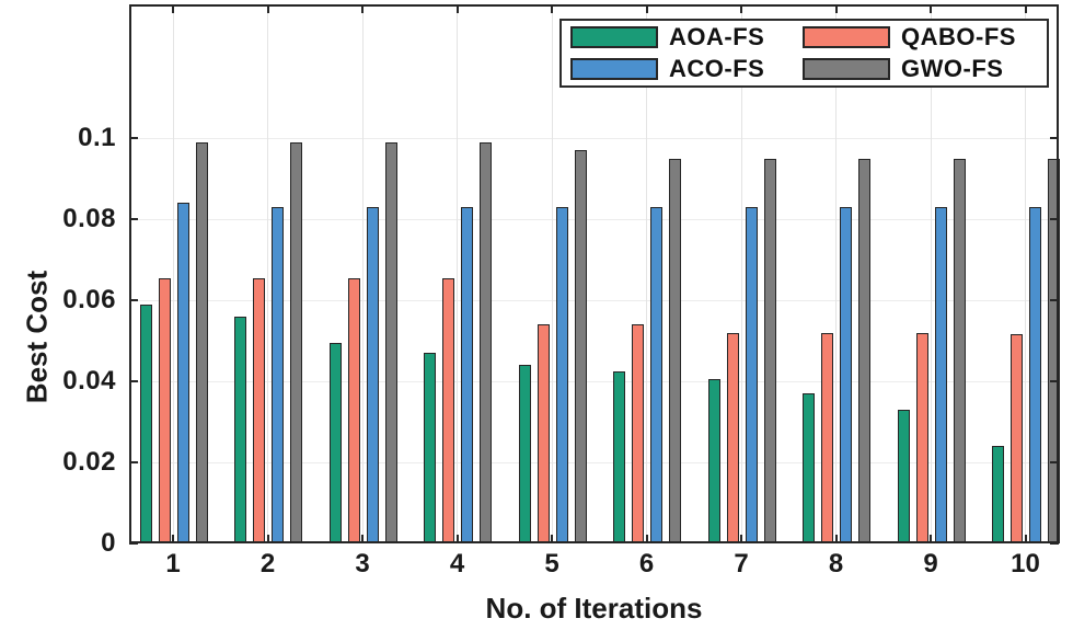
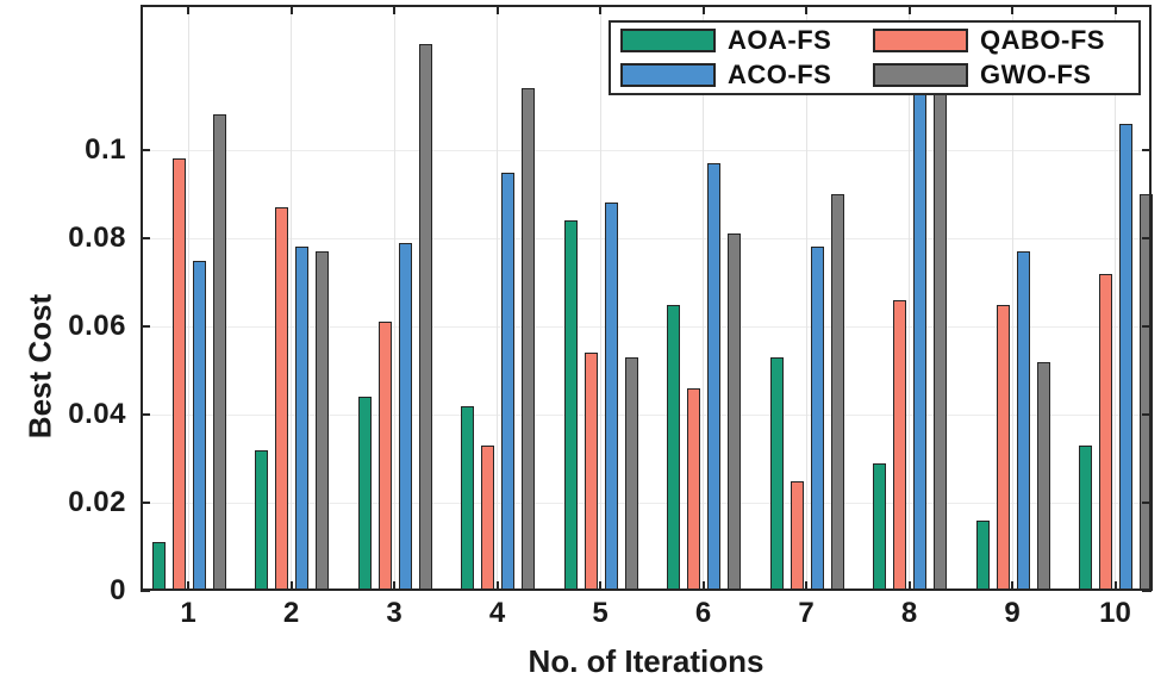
AOA-FS/1: 0.059 -> 0.011
QABO-FS/1: 0.066 -> 0.098
ACO-FS/1: 0.084 -> 0.075
GWO-FS/1: 0.099 -> 0.108
AOA-FS/2: 0.056 -> 0.032
QABO-FS/2: 0.066 -> 0.087
ACO-FS/2: 0.083 -> 0.078
GWO-FS/2: 0.099 -> 0.077
AOA-FS/3: 0.050 -> 0.044
QABO-FS/3: 0.066 -> 0.061
ACO-FS/3: 0.083 -> 0.079
GWO-FS/3: 0.099 -> 0.124
AOA-FS/4: 0.047 -> 0.042
QABO-FS/4: 0.066 -> 0.033
ACO-FS/4: 0.083 -> 0.095
GWO-FS/4: 0.099 -> 0.114
AOA-FS/5: 0.044 -> 0.084
ACO-FS/5: 0.083 -> 0.088
GWO-FS/5: 0.097 -> 0.053
AOA-FS/6: 0.043 -> 0.065
QABO-FS/6: 0.054 -> 0.046
ACO-FS/6: 0.083 -> 0.097
GWO-FS/6: 0.095 -> 0.081
AOA-FS/7: 0.041 -> 0.053
QABO-FS/7: 0.052 -> 0.025
ACO-FS/7: 0.083 -> 0.078
GWO-FS/7: 0.095 -> 0.090
AOA-FS/8: 0.037 -> 0.029
QABO-FS/8: 0.052 -> 0.066
ACO-FS/8: 0.083 -> 0.125
GWO-FS/8: 0.095 -> 0.116
AOA-FS/9: 0.033 -> 0.016
QABO-FS/9: 0.052 -> 0.065
ACO-FS/9: 0.083 -> 0.077
GWO-FS/9: 0.095 -> 0.052
AOA-FS/10: 0.024 -> 0.033
QABO-FS/10: 0.051 -> 0.072
ACO-FS/10: 0.083 -> 0.106
GWO-FS/10: 0.095 -> 0.090
